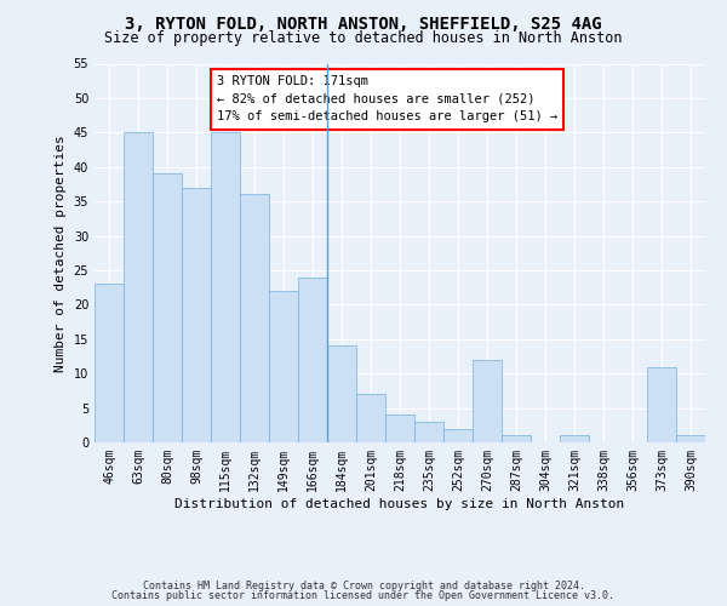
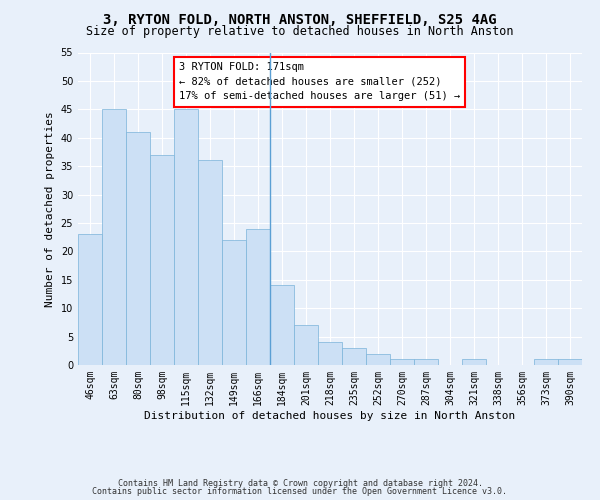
80sqm: 39 -> 41
270sqm: 12 -> 1
373sqm: 11 -> 1
